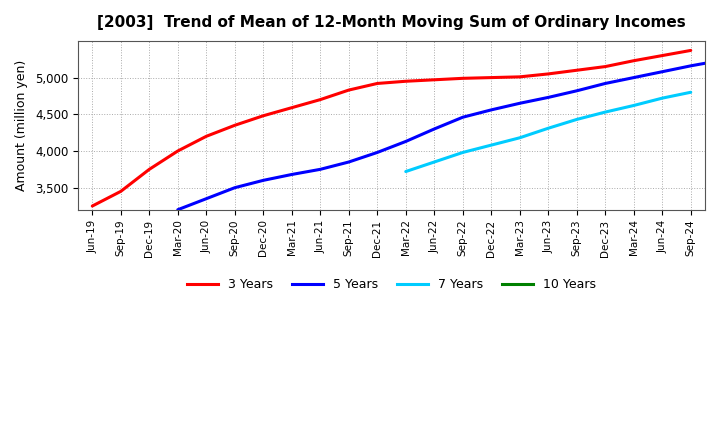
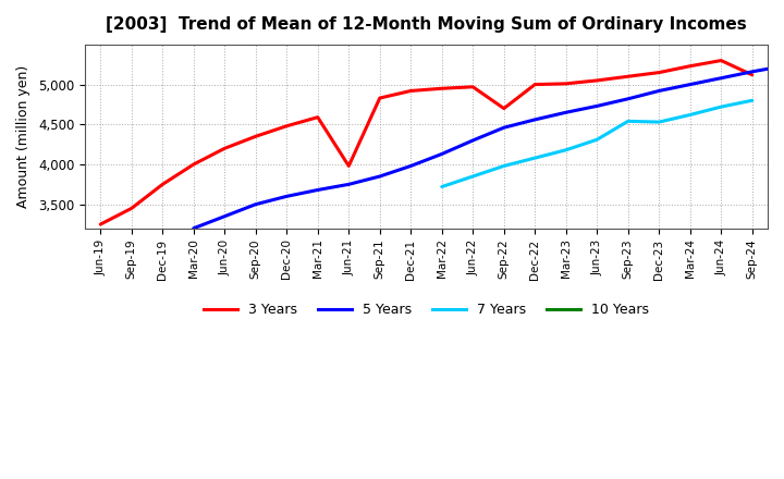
3 Years/Jun-21: 4,700 -> 3,980
3 Years/Sep-22: 4,990 -> 4,700
7 Years/Sep-23: 4,430 -> 4,540
3 Years/Sep-24: 5,370 -> 5,120
